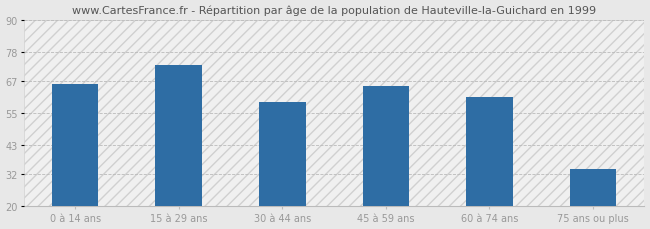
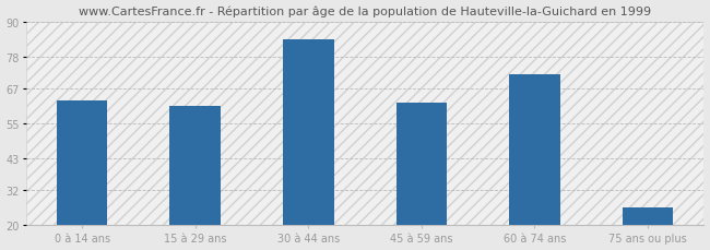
0 à 14 ans: 66 -> 63
15 à 29 ans: 73 -> 61
30 à 44 ans: 59 -> 84
45 à 59 ans: 65 -> 62
60 à 74 ans: 61 -> 72
75 ans ou plus: 34 -> 26
